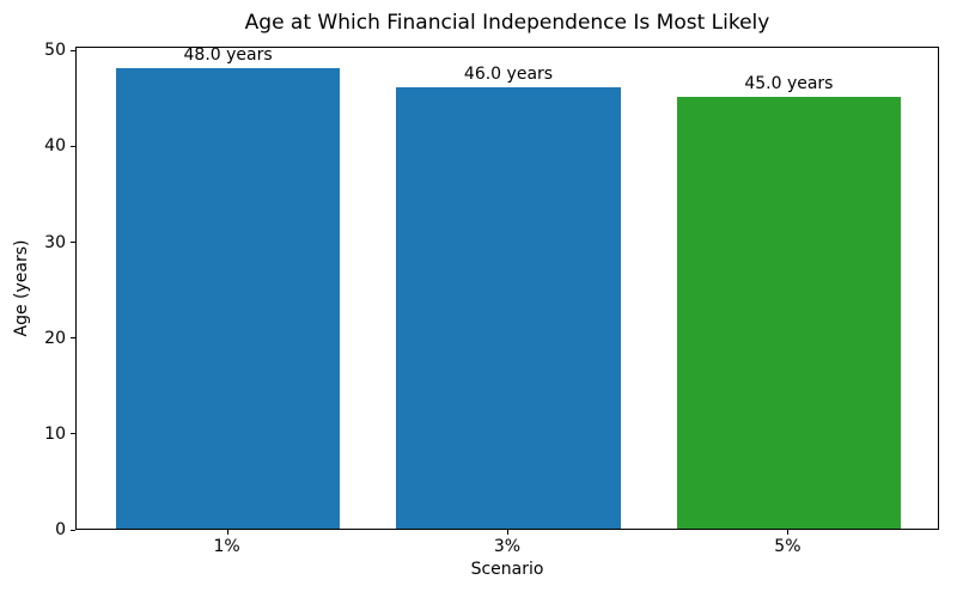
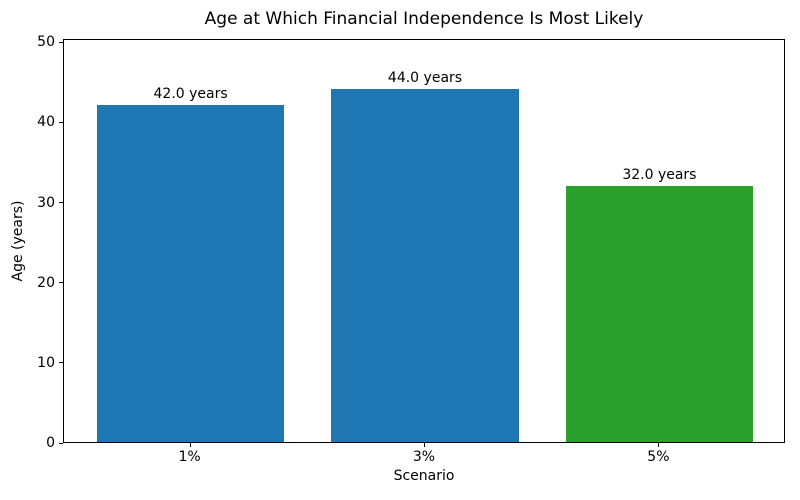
1%: 48.0 -> 42.0
3%: 46.0 -> 44.0
5%: 45.0 -> 32.0
